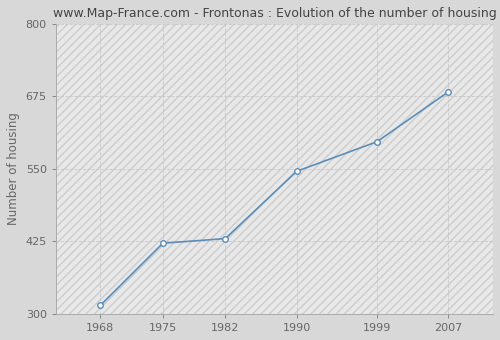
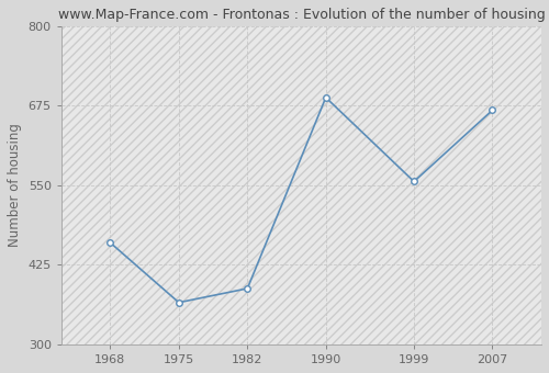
1968: 315 -> 460
1975: 422 -> 366
1982: 430 -> 388
1990: 546 -> 688
1999: 597 -> 556
2007: 683 -> 668
